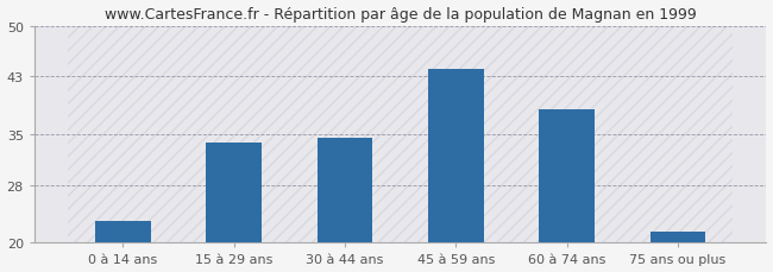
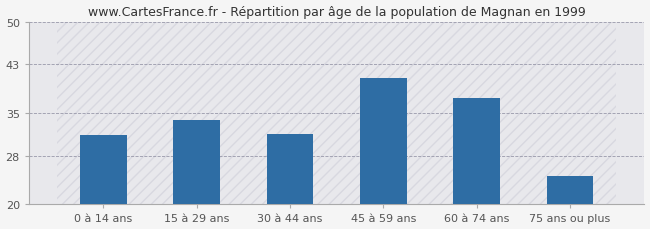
0 à 14 ans: 23.0 -> 31.4
30 à 44 ans: 34.5 -> 31.6
45 à 59 ans: 44.0 -> 40.8
60 à 74 ans: 38.5 -> 37.4
75 ans ou plus: 21.5 -> 24.6
